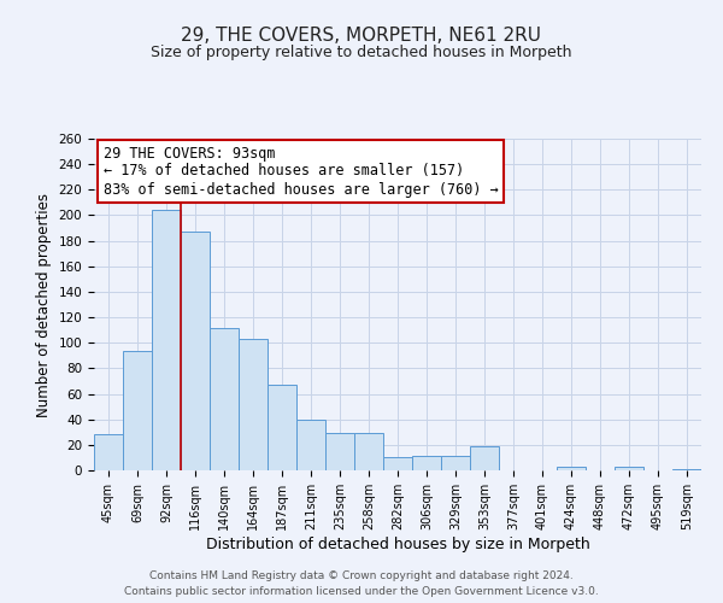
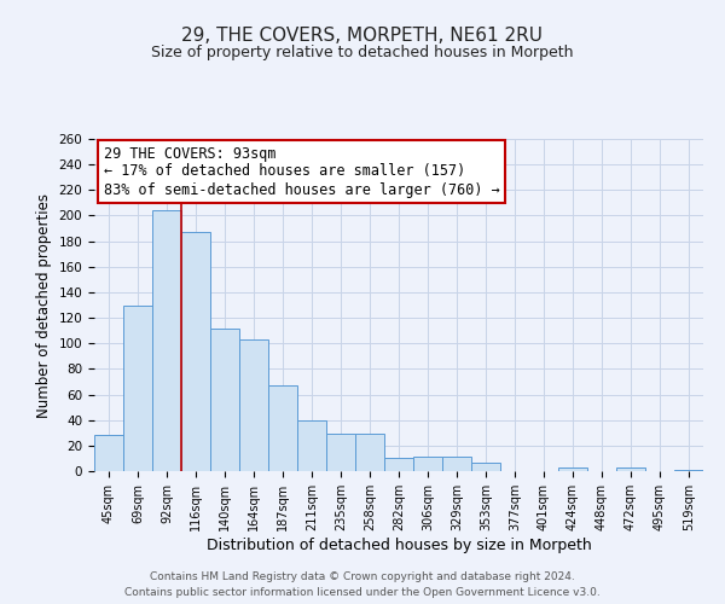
69sqm: 94 -> 130
353sqm: 19 -> 7
